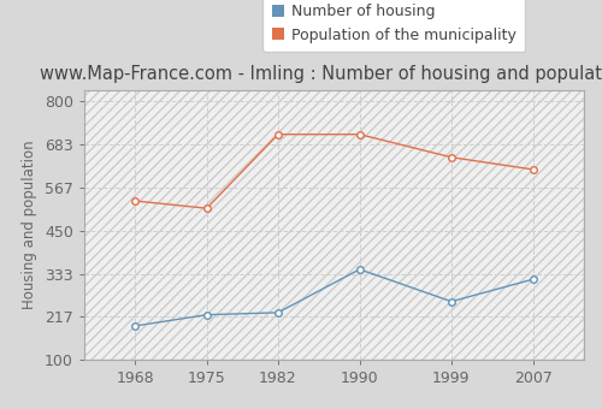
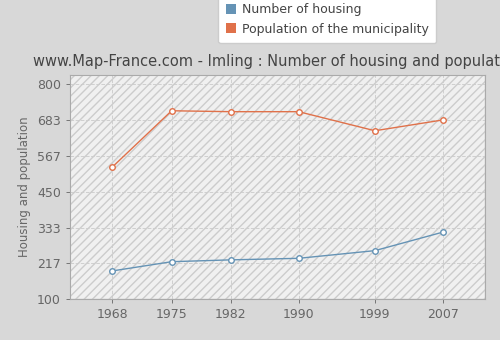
Population of the municipality/1975: 510 -> 713
Number of housing/1990: 345 -> 233
Population of the municipality/2007: 615 -> 683
